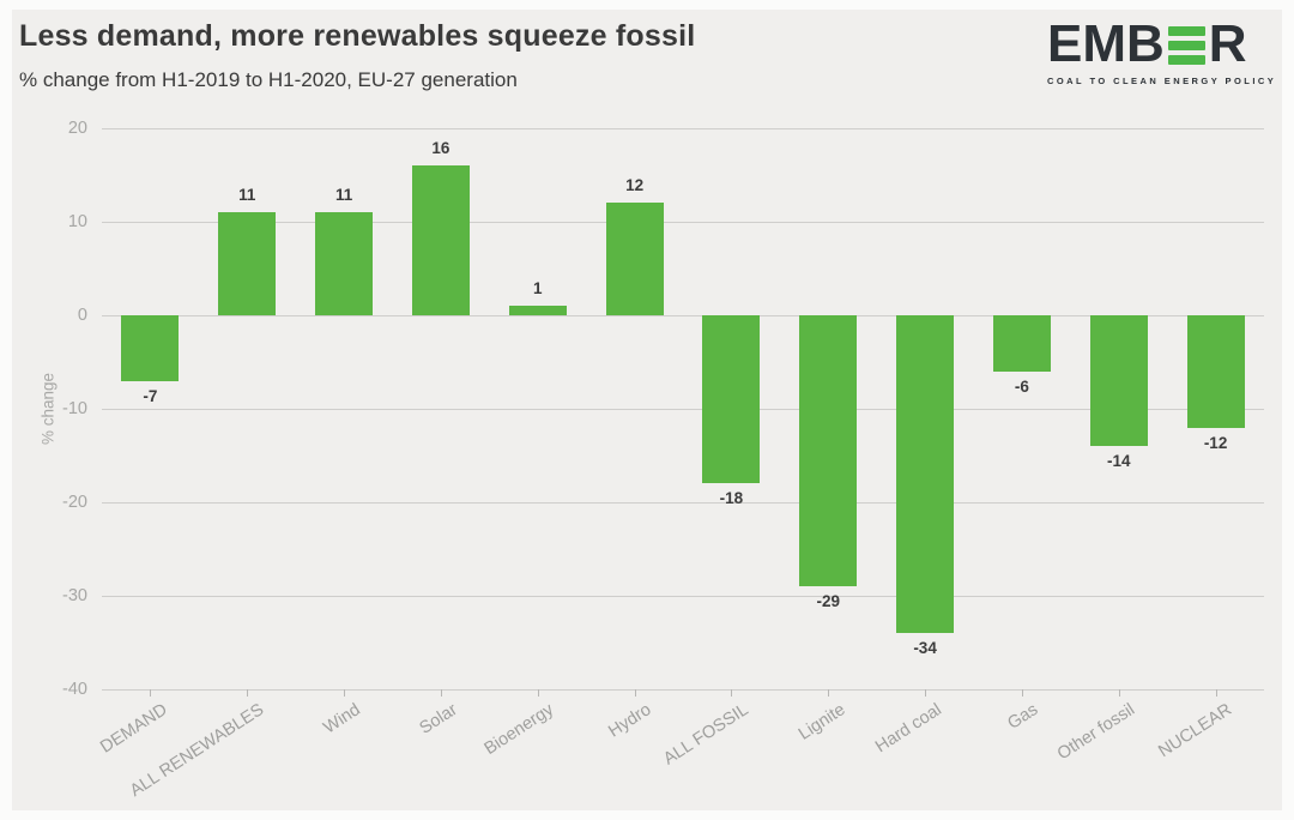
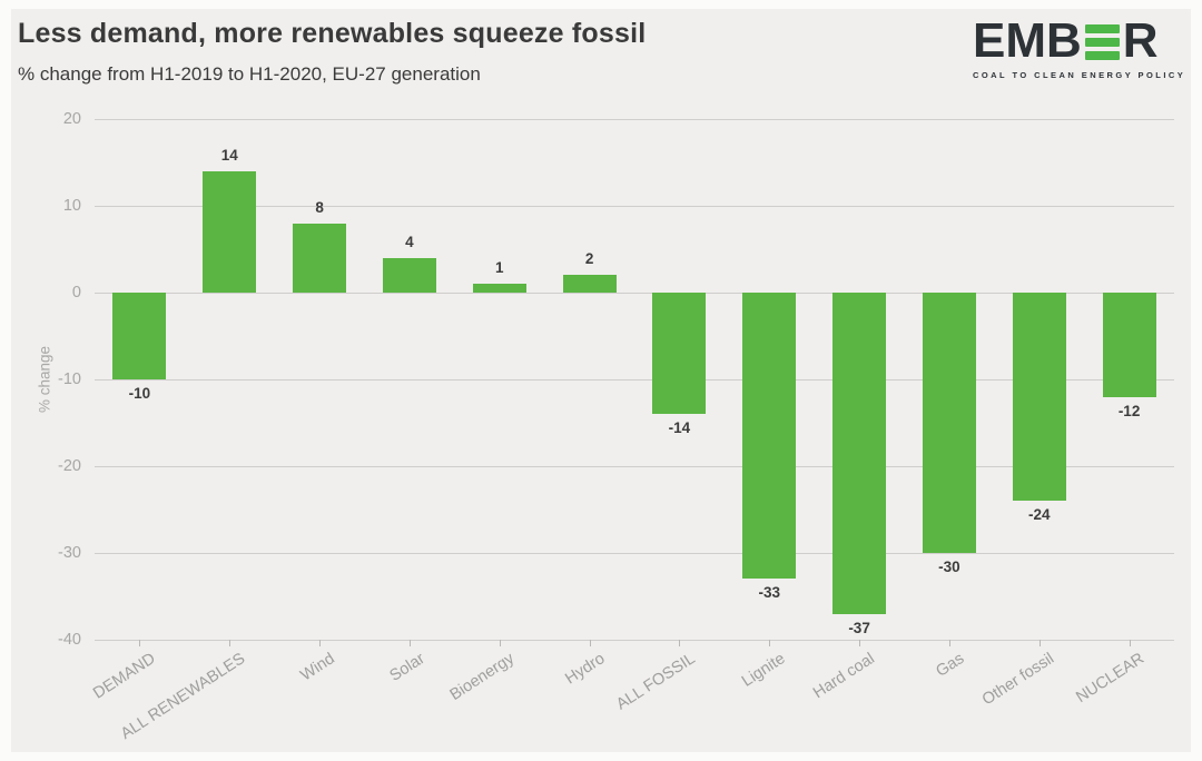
DEMAND: -7 -> -10
ALL RENEWABLES: 11 -> 14
Wind: 11 -> 8
Solar: 16 -> 4
Hydro: 12 -> 2
ALL FOSSIL: -18 -> -14
Lignite: -29 -> -33
Hard coal: -34 -> -37
Gas: -6 -> -30
Other fossil: -14 -> -24
